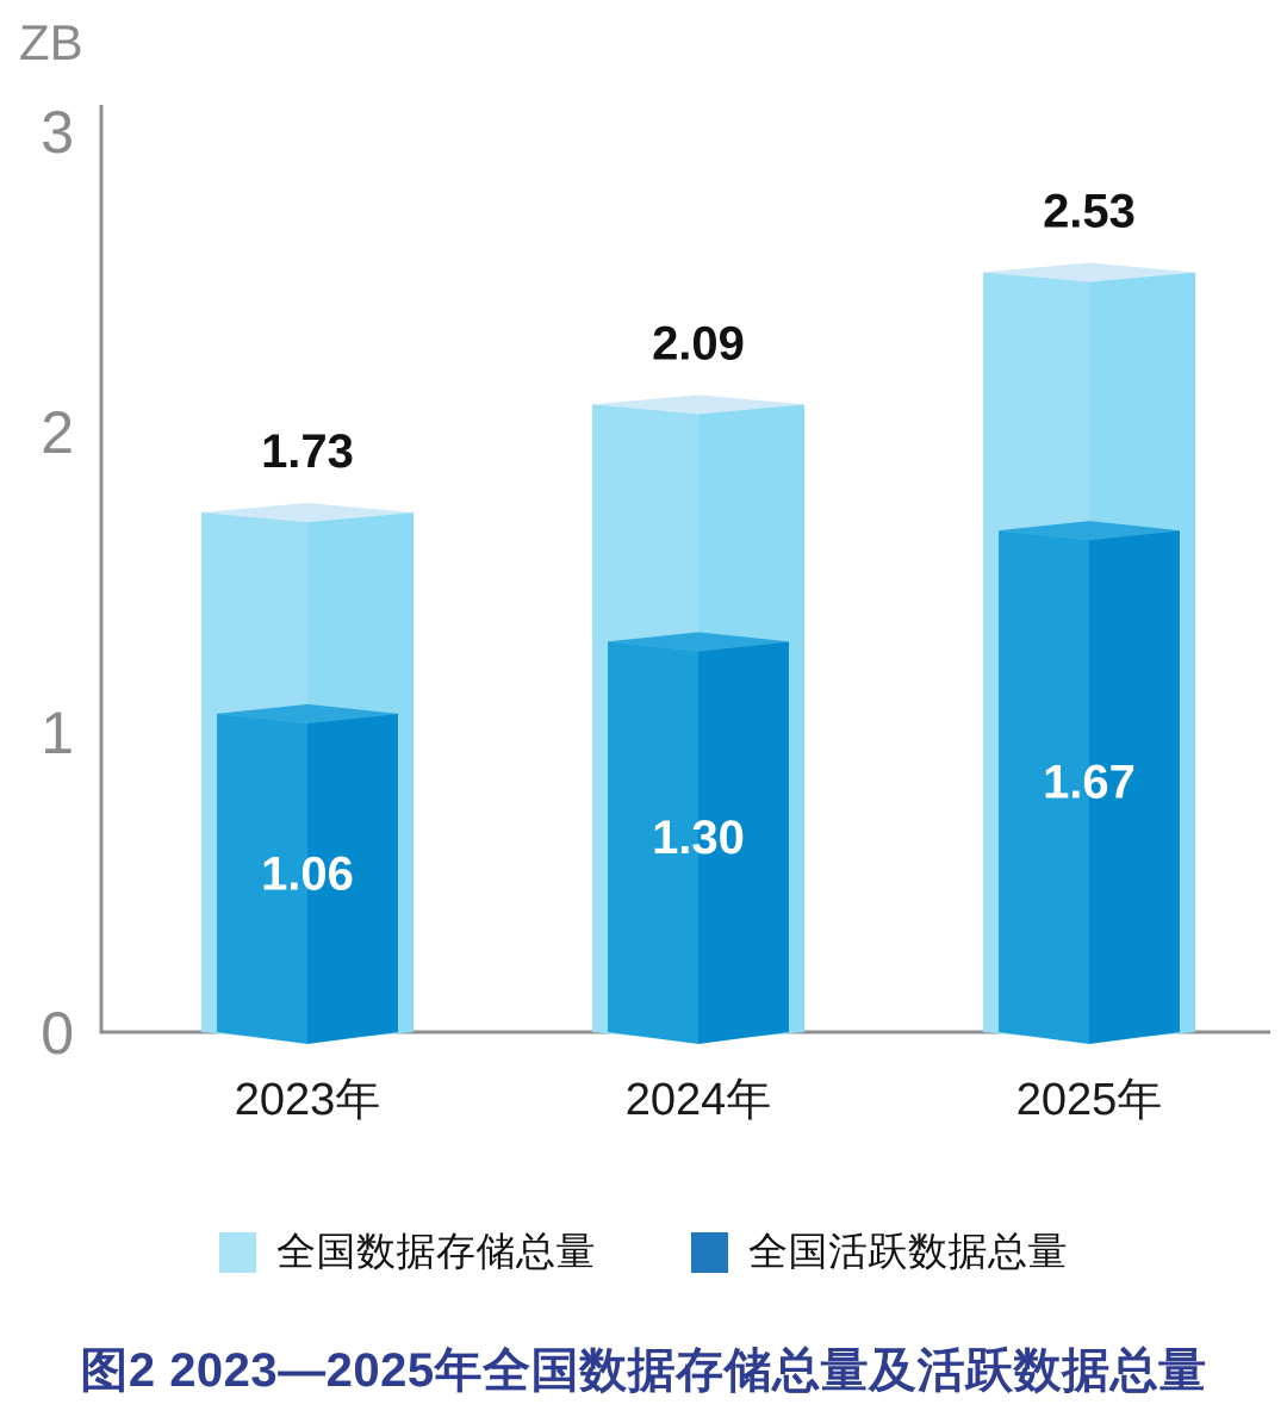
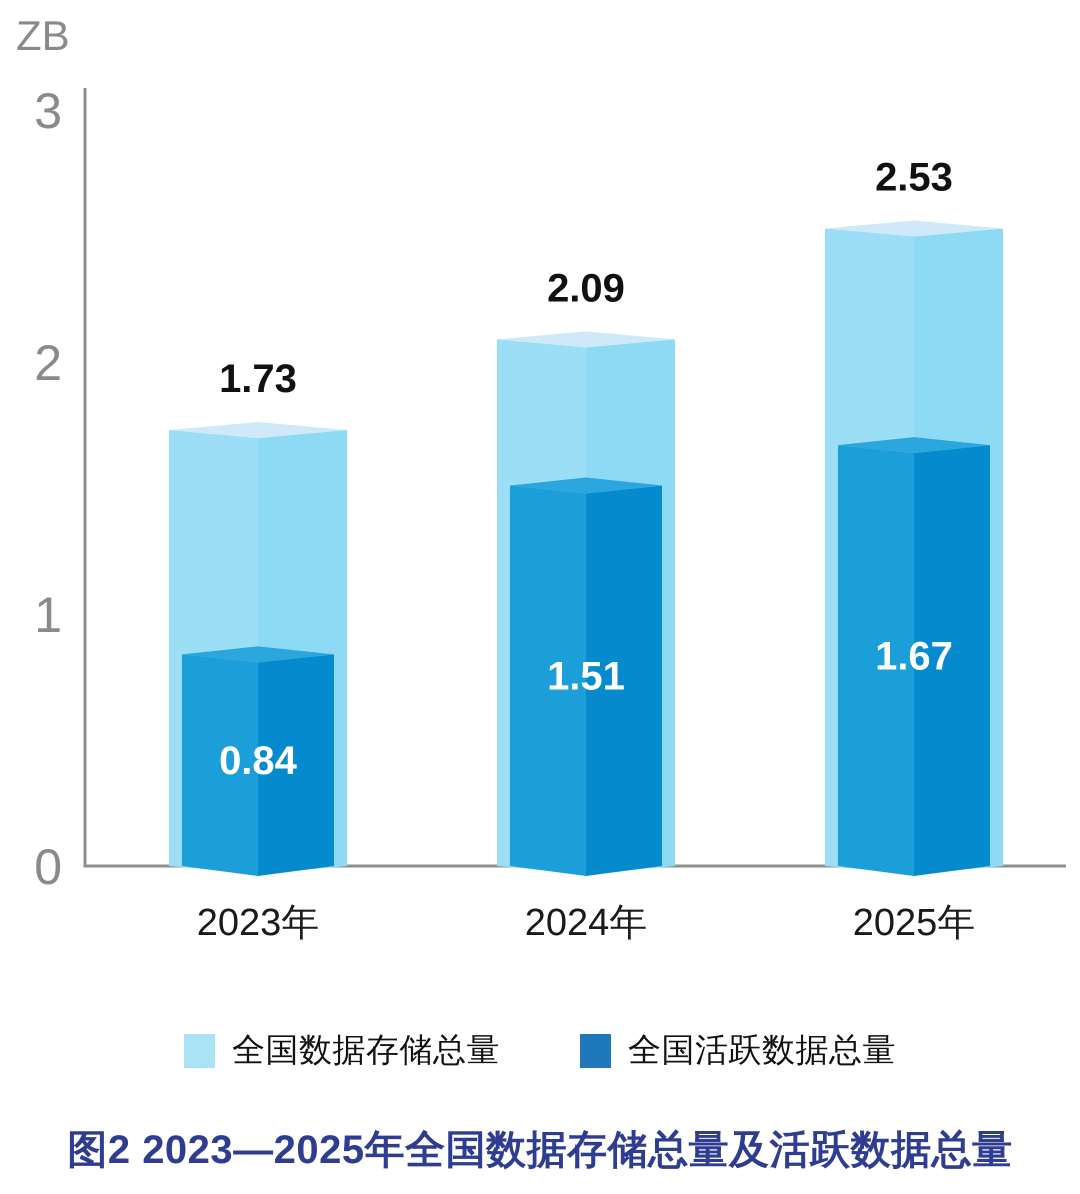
全国活跃数据总量/2023年: 1.06 -> 0.84
全国活跃数据总量/2024年: 1.30 -> 1.51
